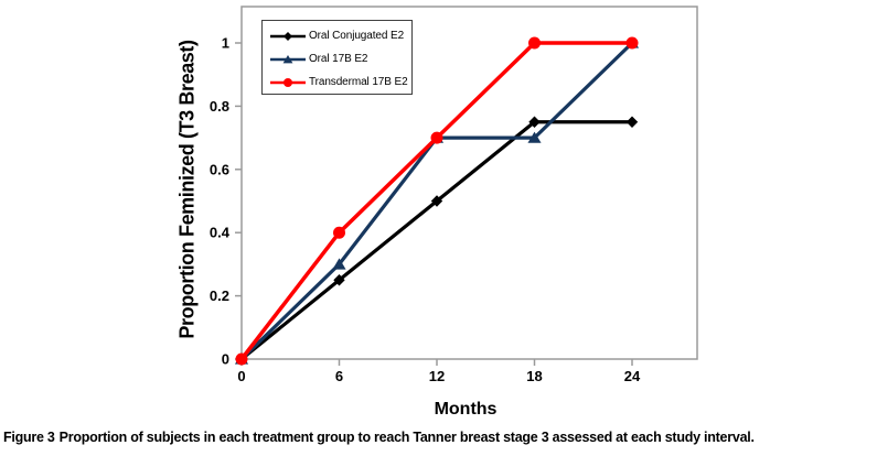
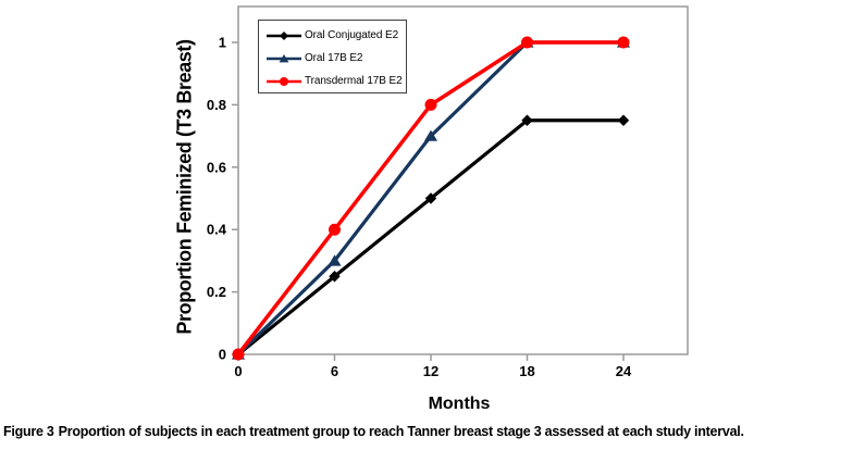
Transdermal 17B E2/12: 0.7 -> 0.8
Oral 17B E2/18: 0.7 -> 1.0
